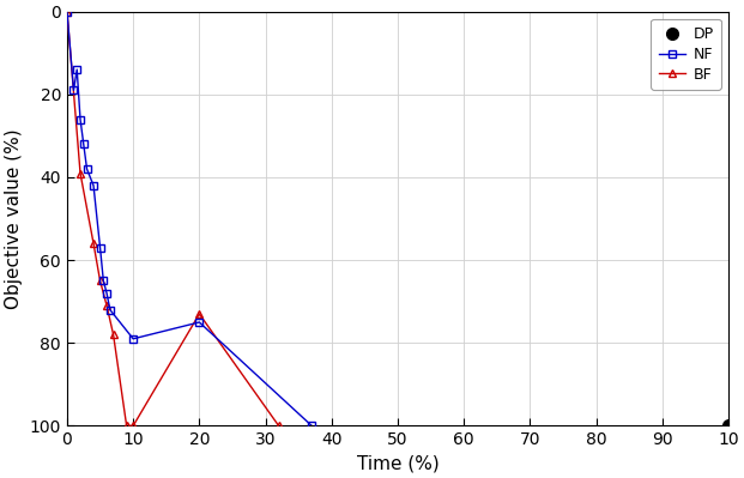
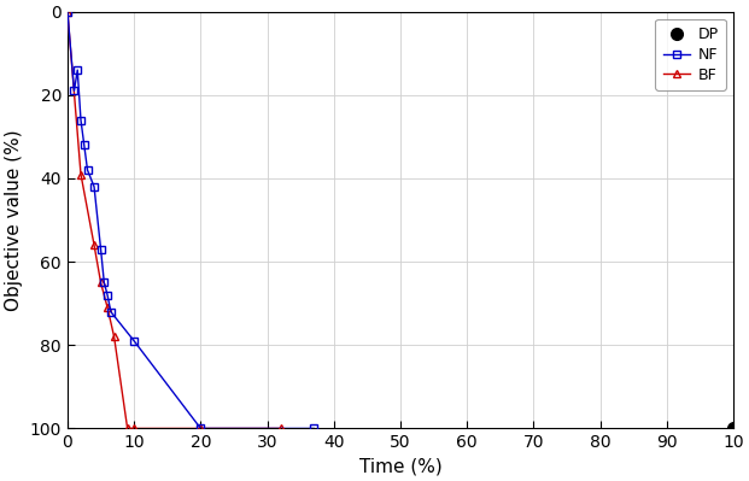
NF/20: 75 -> 100
BF/20: 73 -> 100
